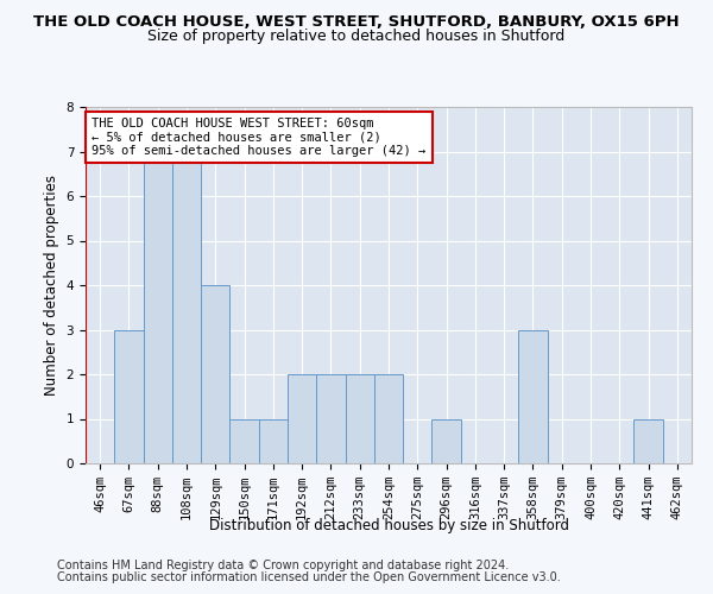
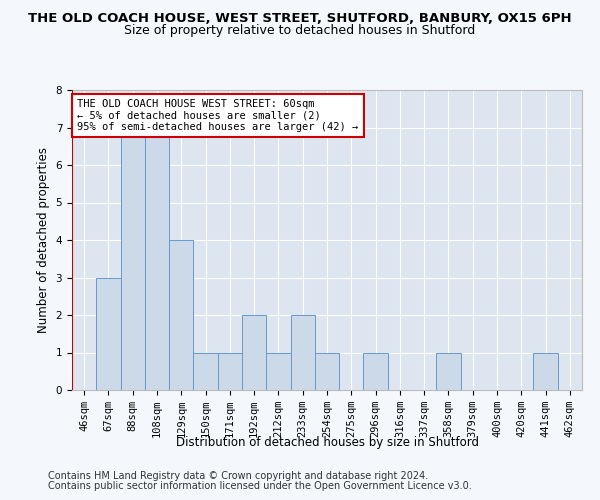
212sqm: 2 -> 1
254sqm: 2 -> 1
358sqm: 3 -> 1
